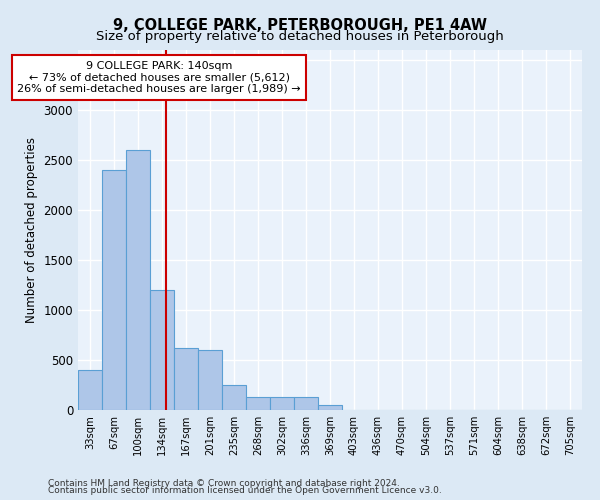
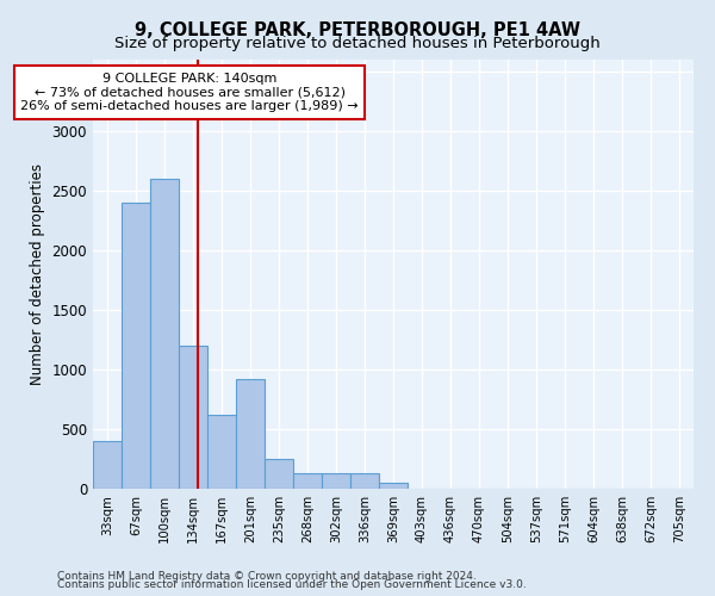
201sqm: 600 -> 920
